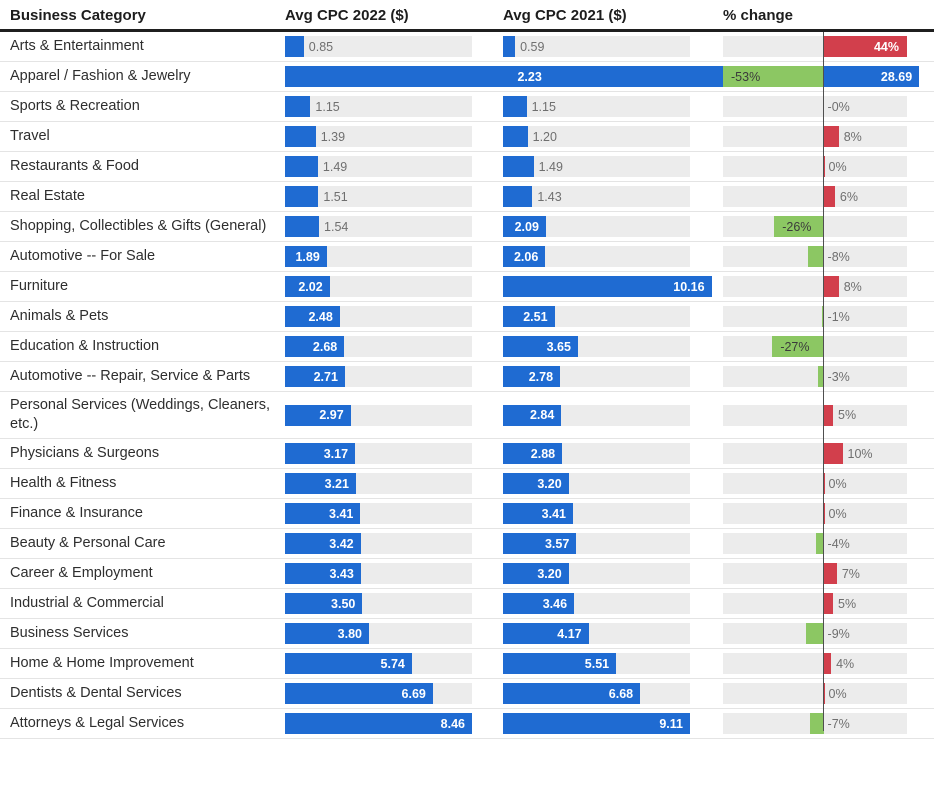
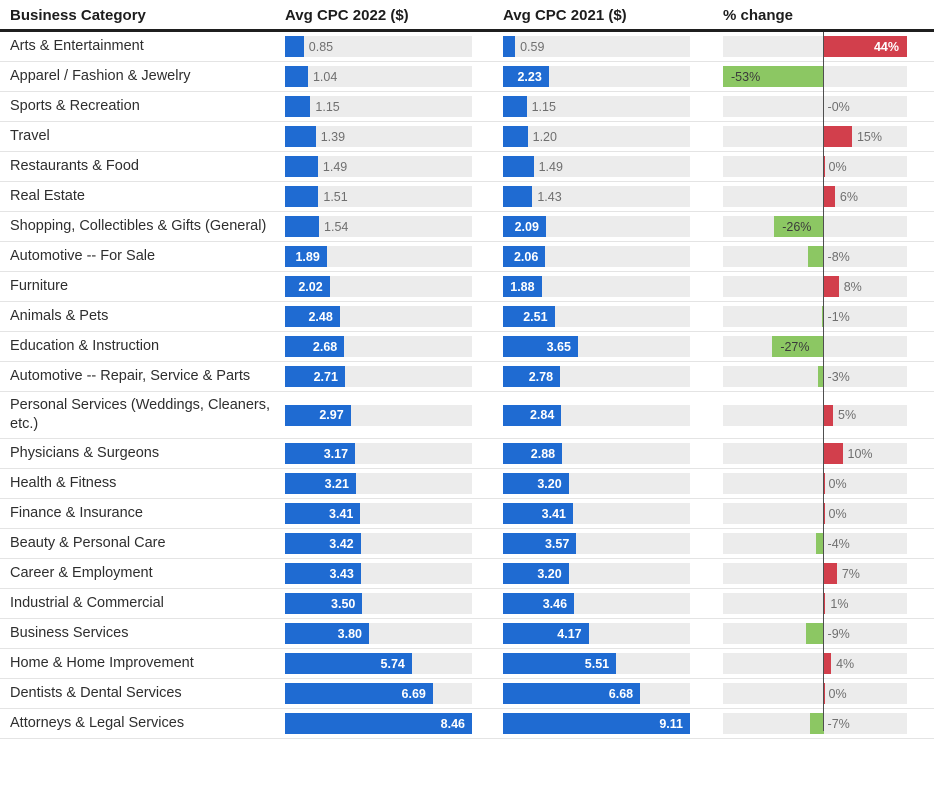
Avg CPC 2022 ($)/Apparel / Fashion & Jewelry: 28.69 -> 1.04
% change/Travel: 8% -> 15%
Avg CPC 2021 ($)/Furniture: 10.16 -> 1.88
% change/Industrial & Commercial: 5% -> 1%
